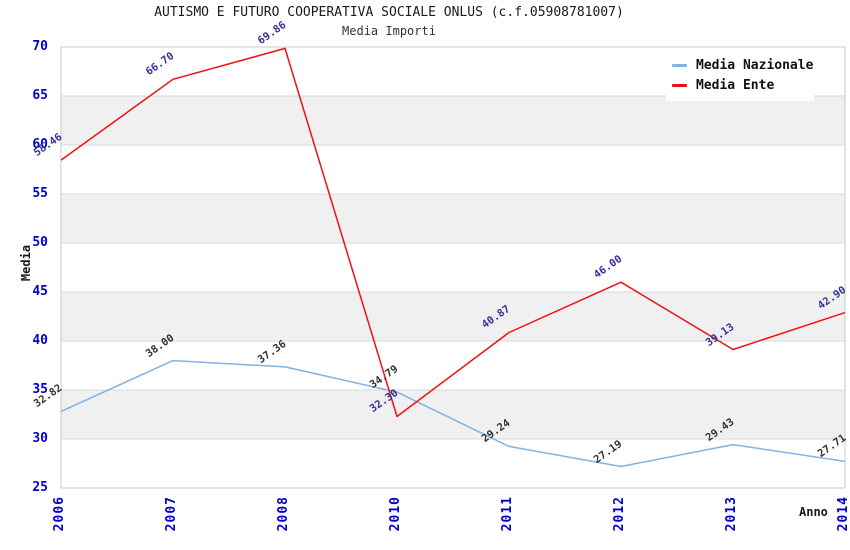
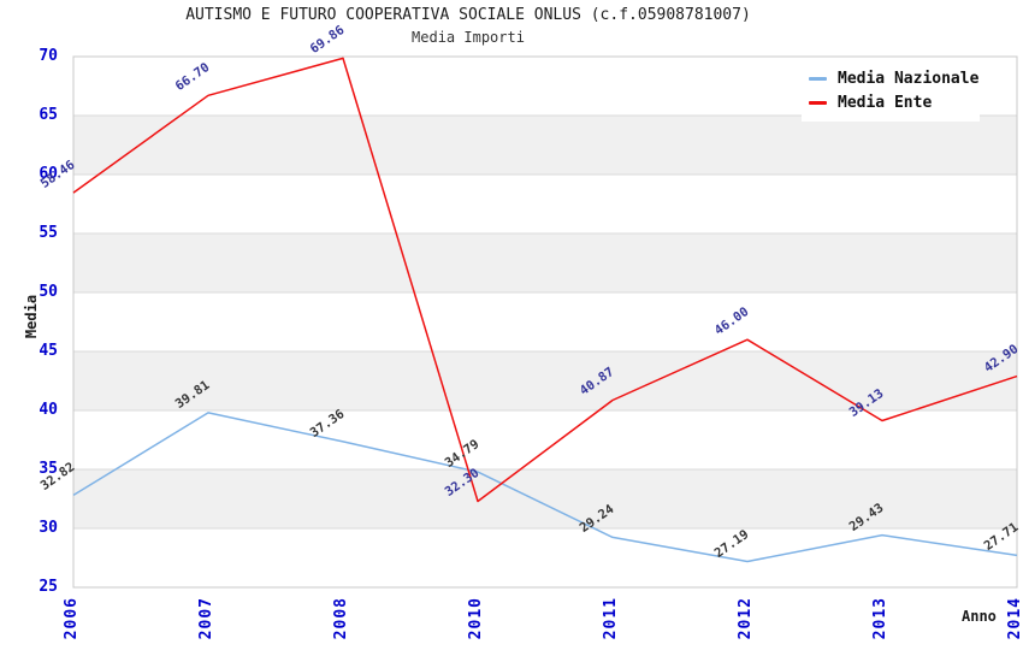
Media Nazionale/2007: 38.00 -> 39.81
